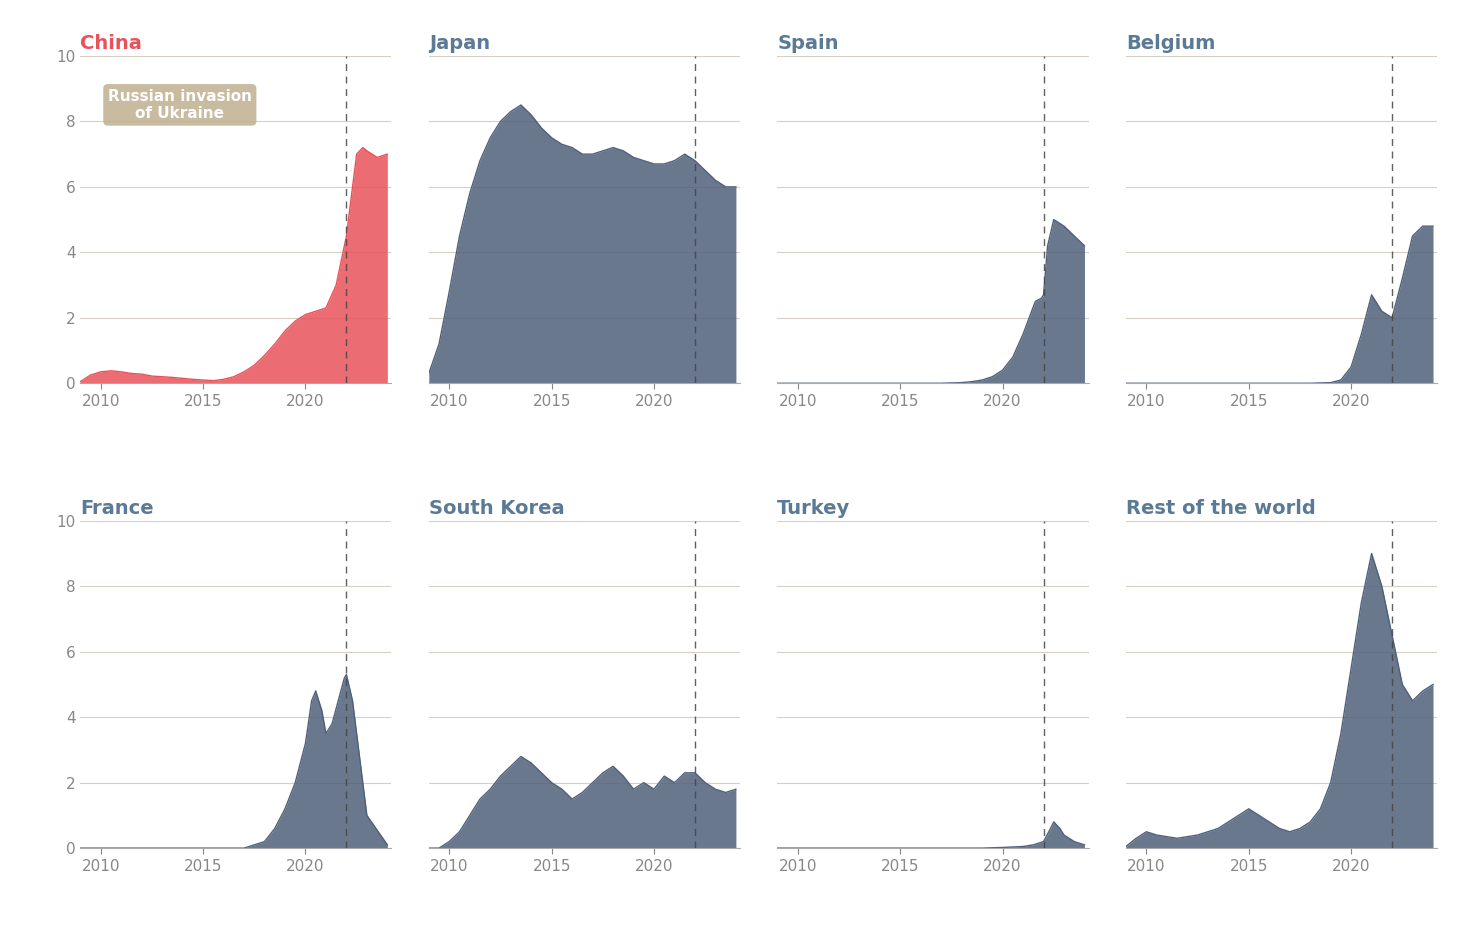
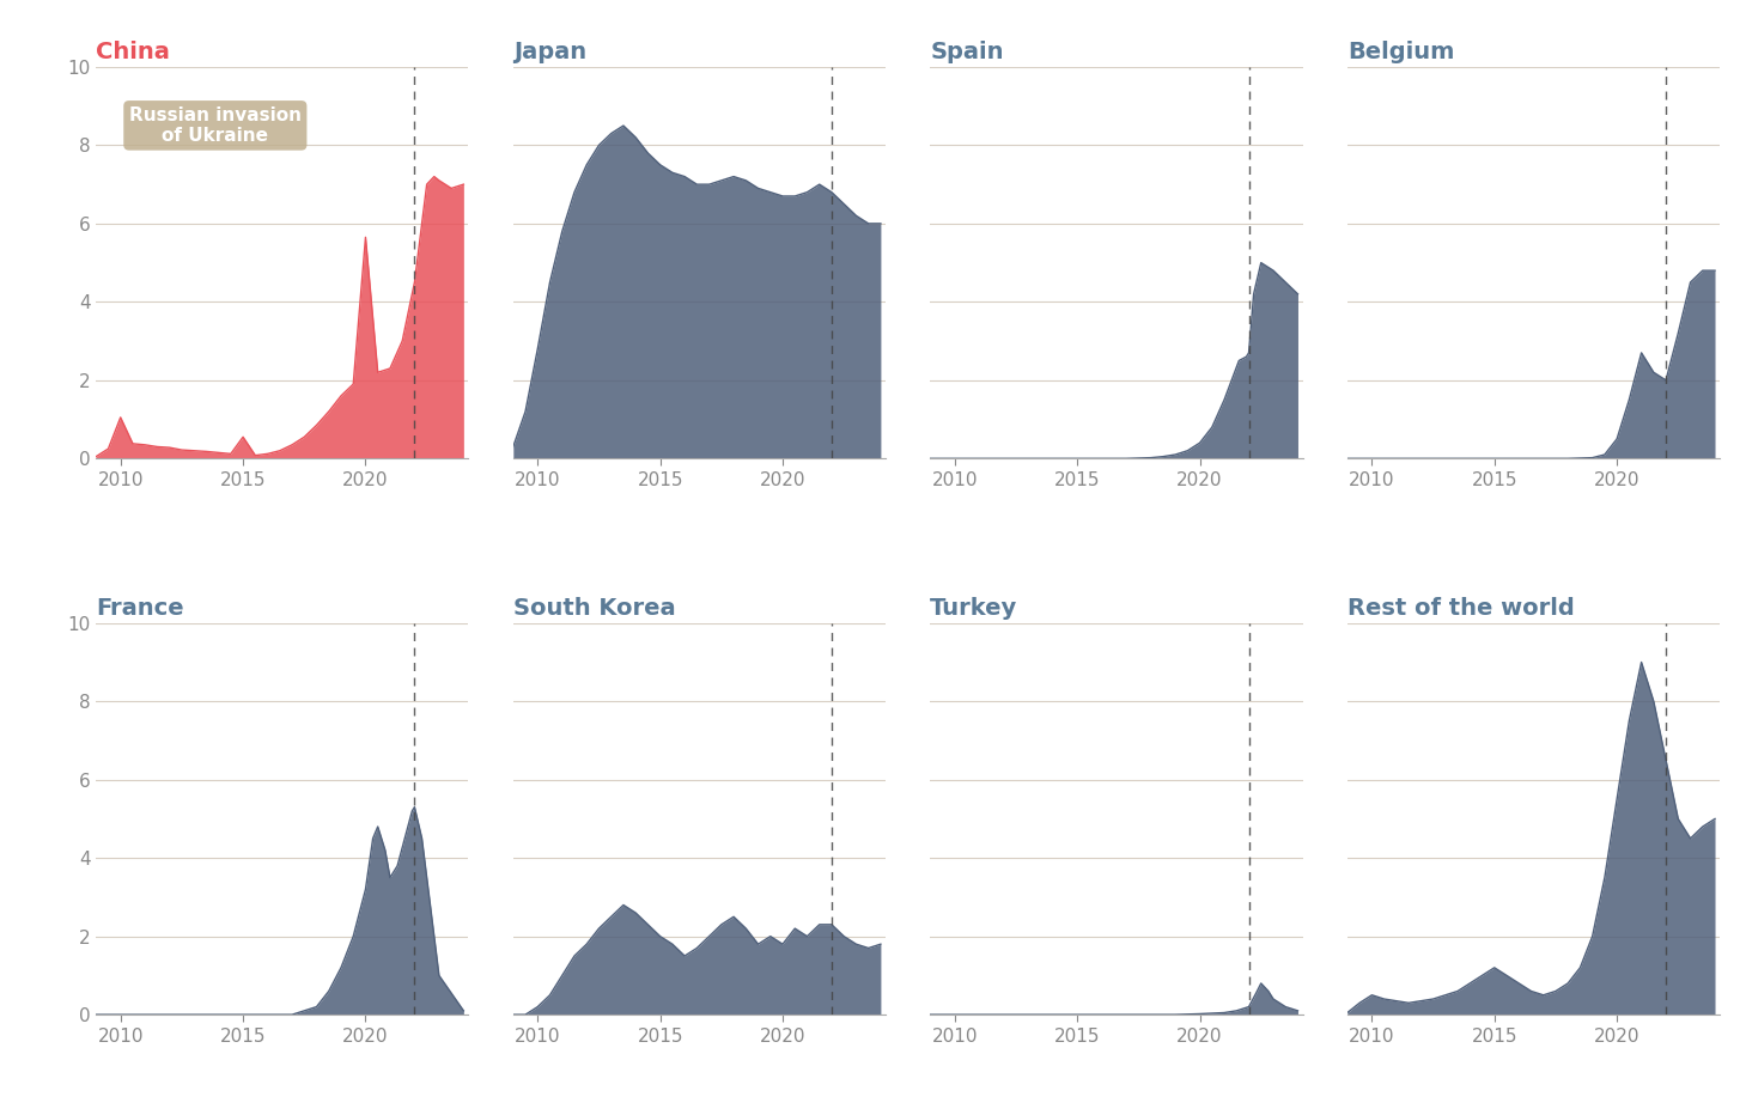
China/2010: 0.35 -> 1.05
China/2015: 0.10 -> 0.55
China/2020: 2.10 -> 5.65
